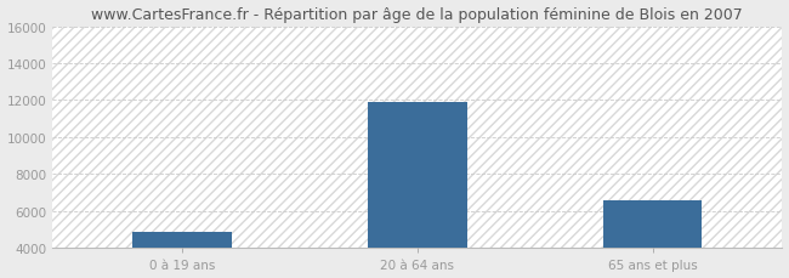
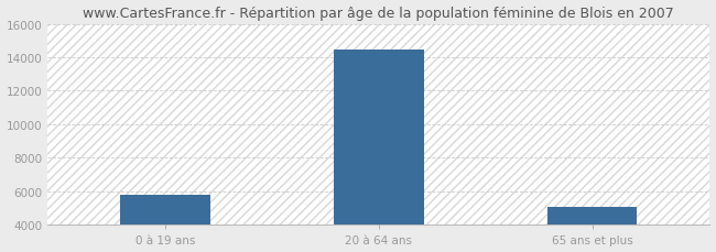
0 à 19 ans: 4900 -> 5800
20 à 64 ans: 11900 -> 14400
65 ans et plus: 6600 -> 5100
